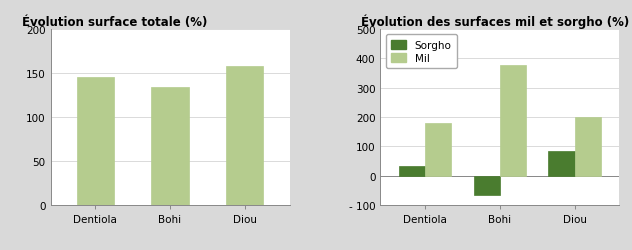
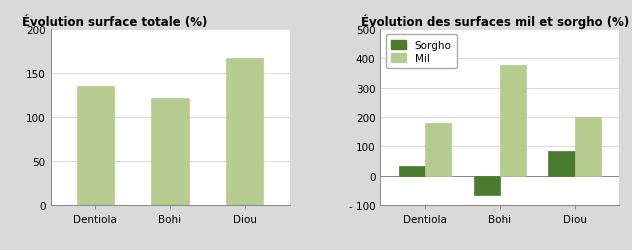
Évolution surface totale (%)/Dentiola: 146 -> 135
Évolution surface totale (%)/Bohi: 134 -> 122
Évolution surface totale (%)/Diou: 158 -> 167
